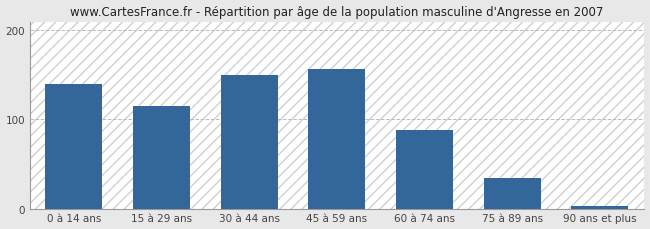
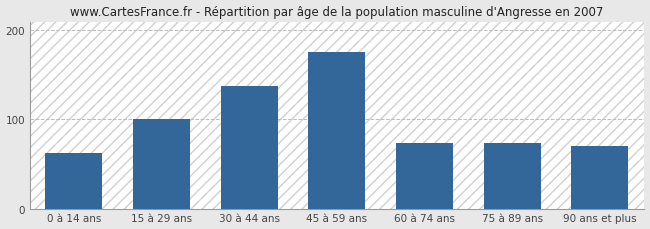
0 à 14 ans: 140 -> 62
15 à 29 ans: 115 -> 100
30 à 44 ans: 150 -> 138
45 à 59 ans: 157 -> 176
60 à 74 ans: 88 -> 74
75 à 89 ans: 34 -> 74
90 ans et plus: 3 -> 70
